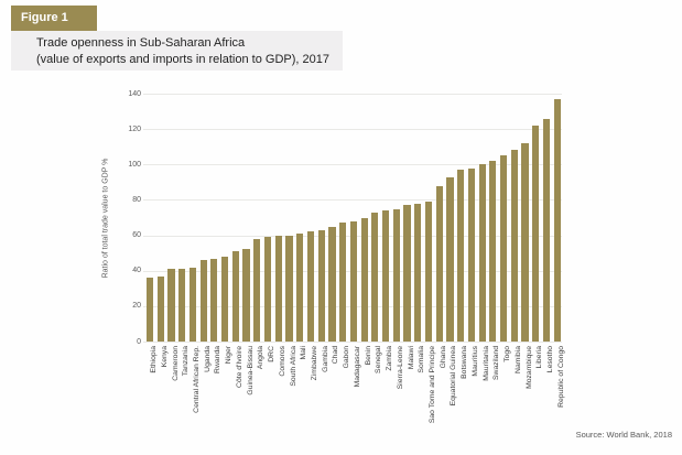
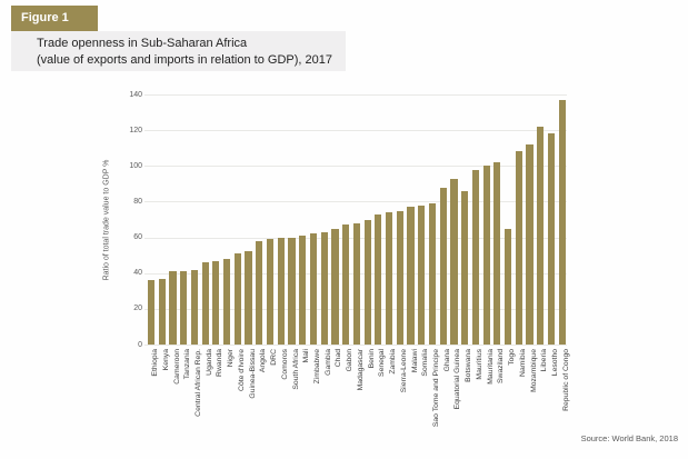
Botswana: 97 -> 86
Togo: 105 -> 65
Lesotho: 126 -> 118
